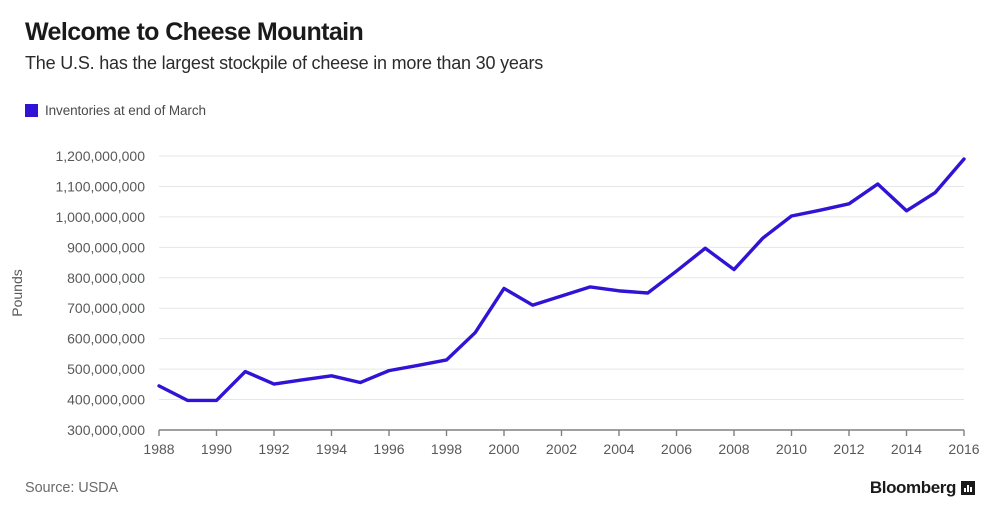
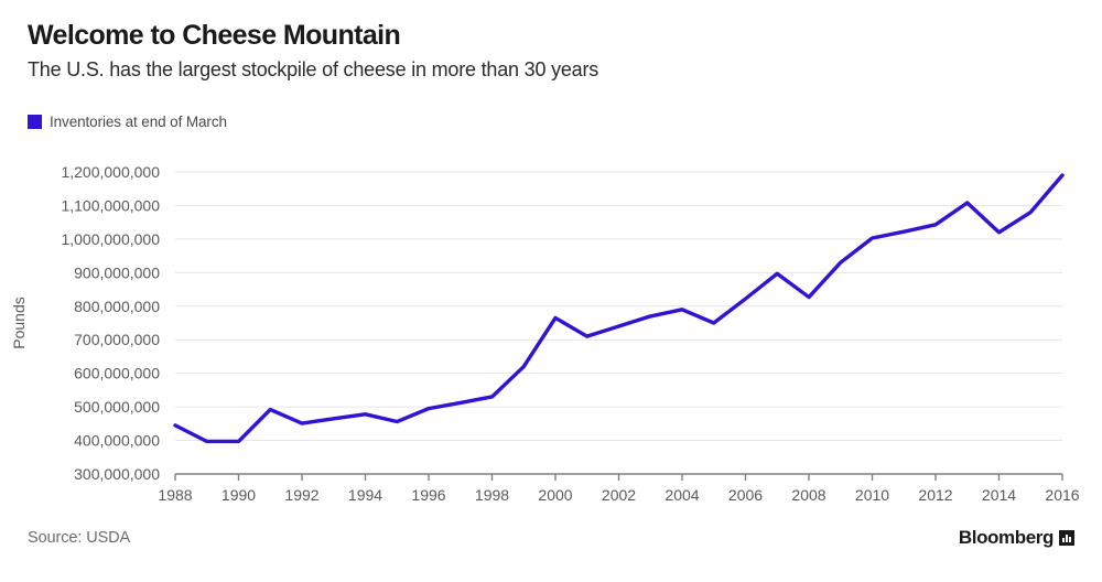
2004: 760000000 -> 790000000
